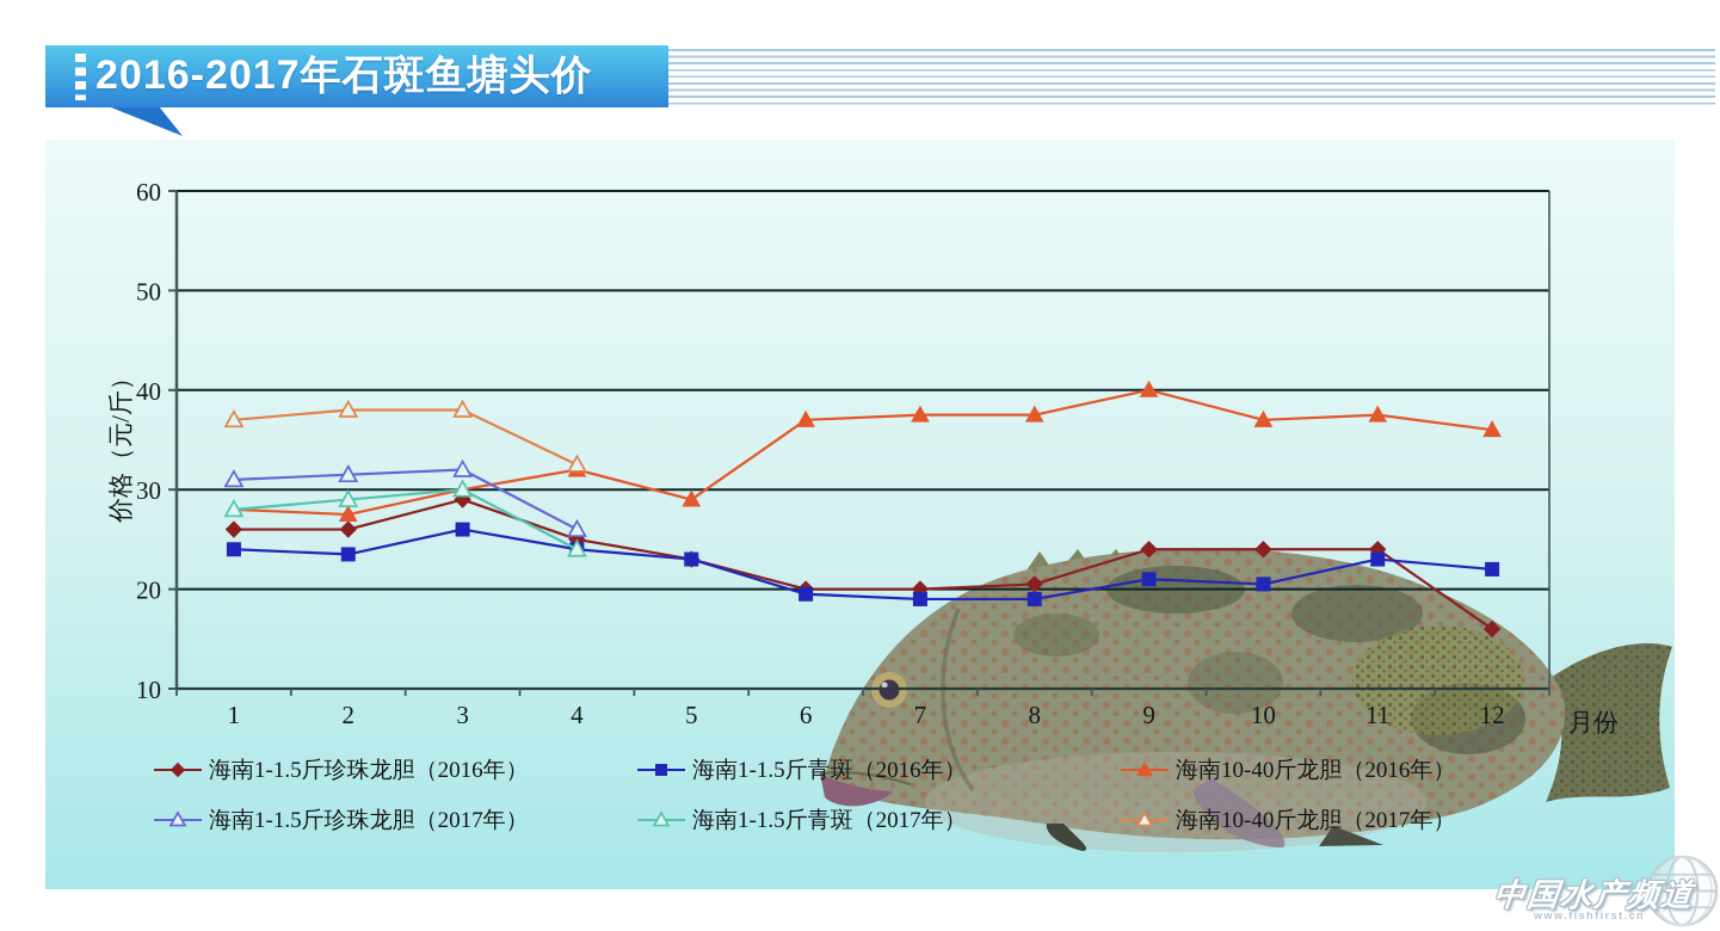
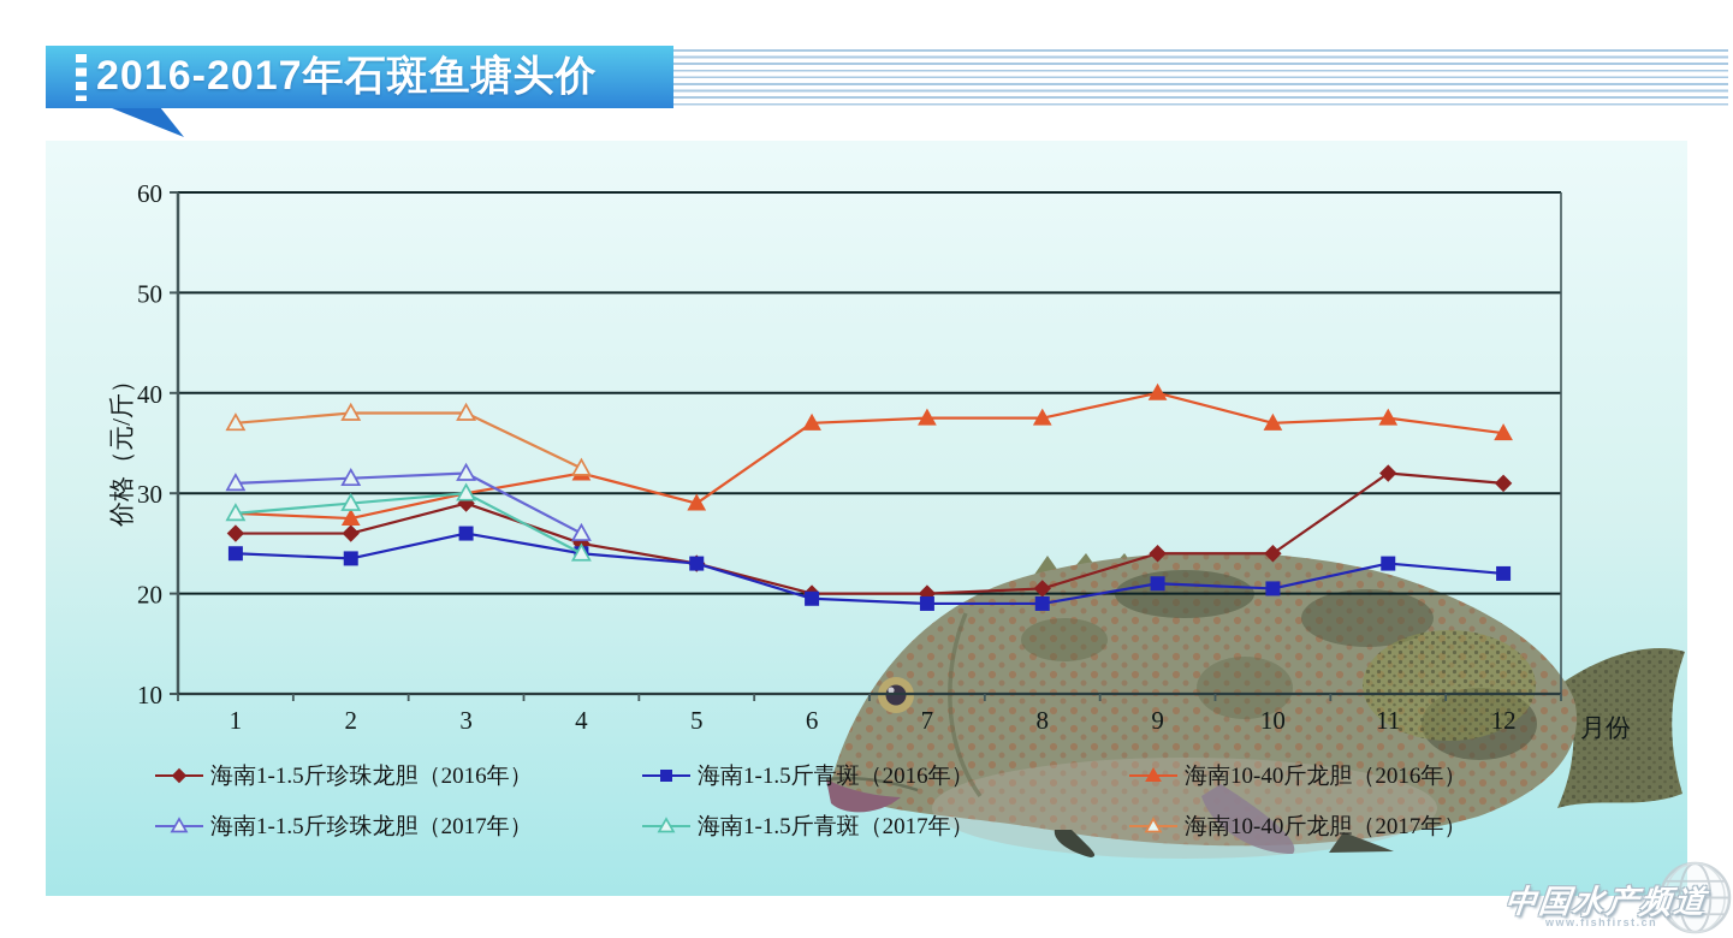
海南1-1.5斤珍珠龙胆（2016年）/11: 24 -> 32
海南1-1.5斤珍珠龙胆（2016年）/12: 16 -> 31
